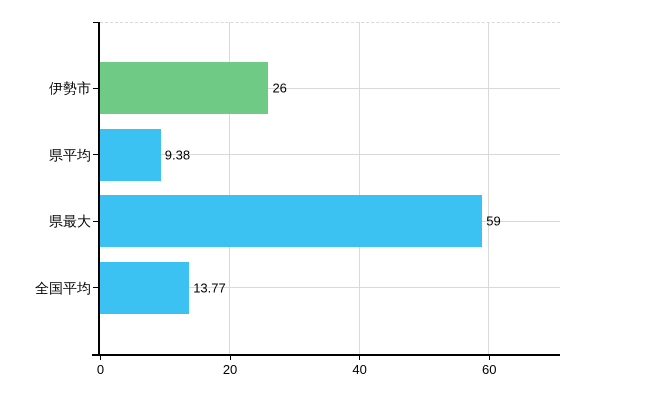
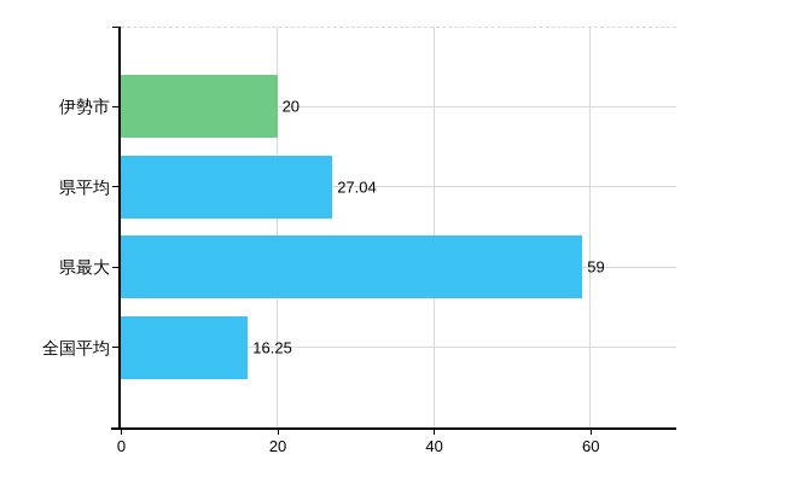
伊勢市: 26 -> 20
県平均: 9.38 -> 27.04
全国平均: 13.77 -> 16.25
